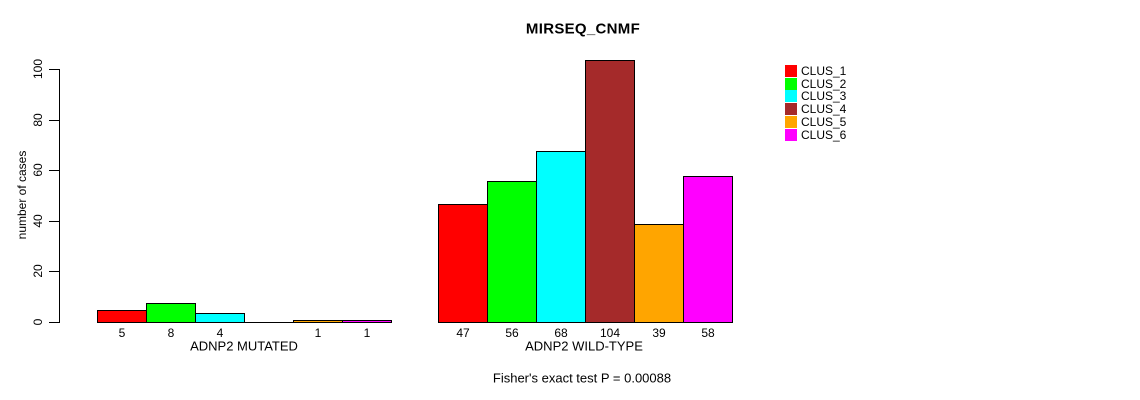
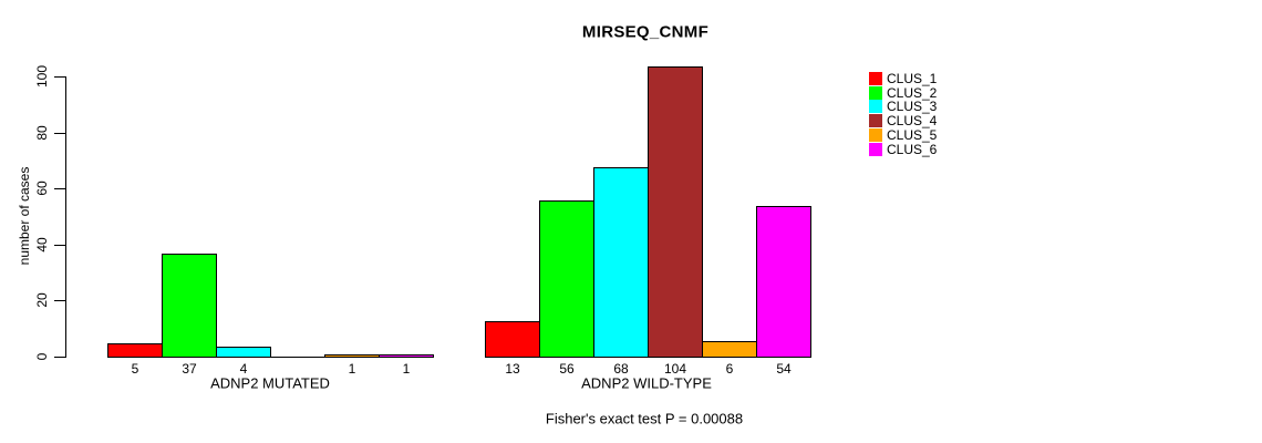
CLUS_2/ADNP2 MUTATED: 8 -> 37
CLUS_1/ADNP2 WILD-TYPE: 47 -> 13
CLUS_5/ADNP2 WILD-TYPE: 39 -> 6
CLUS_6/ADNP2 WILD-TYPE: 58 -> 54
